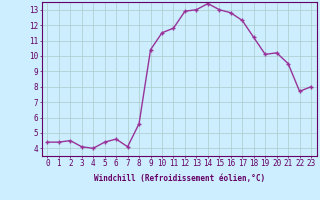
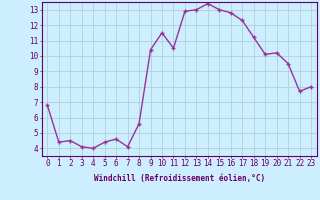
0: 4.4 -> 6.8
11: 11.8 -> 10.5
